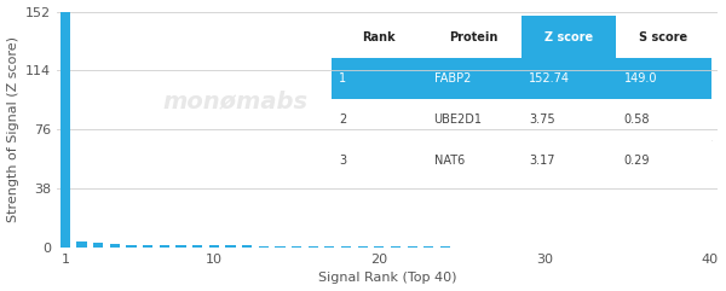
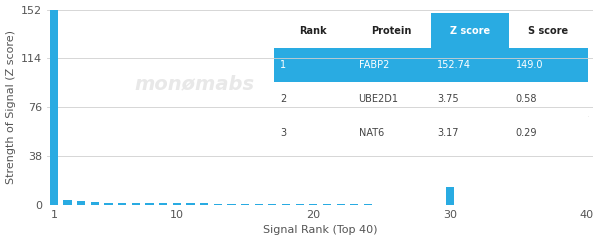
30: 0 -> 14
